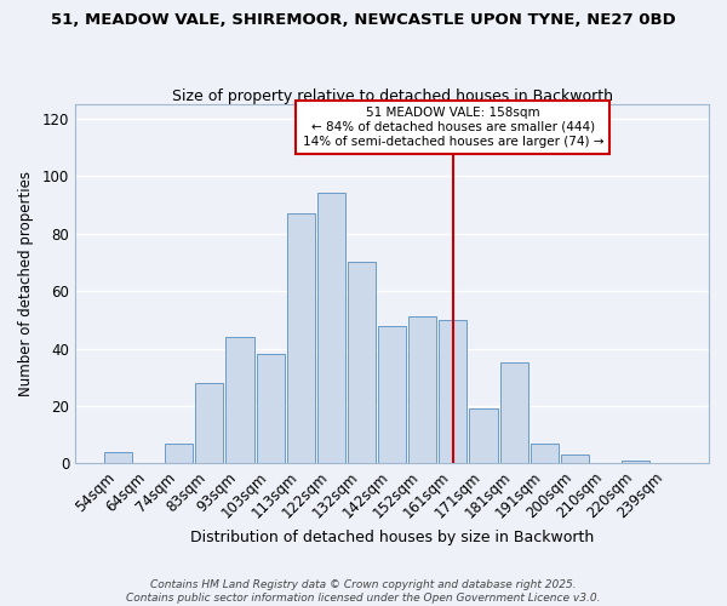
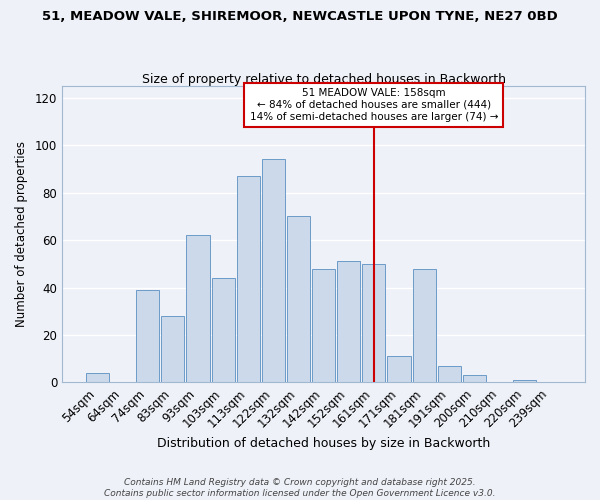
74sqm: 7 -> 39
93sqm: 44 -> 62
103sqm: 38 -> 44
171sqm: 19 -> 11
181sqm: 35 -> 48
